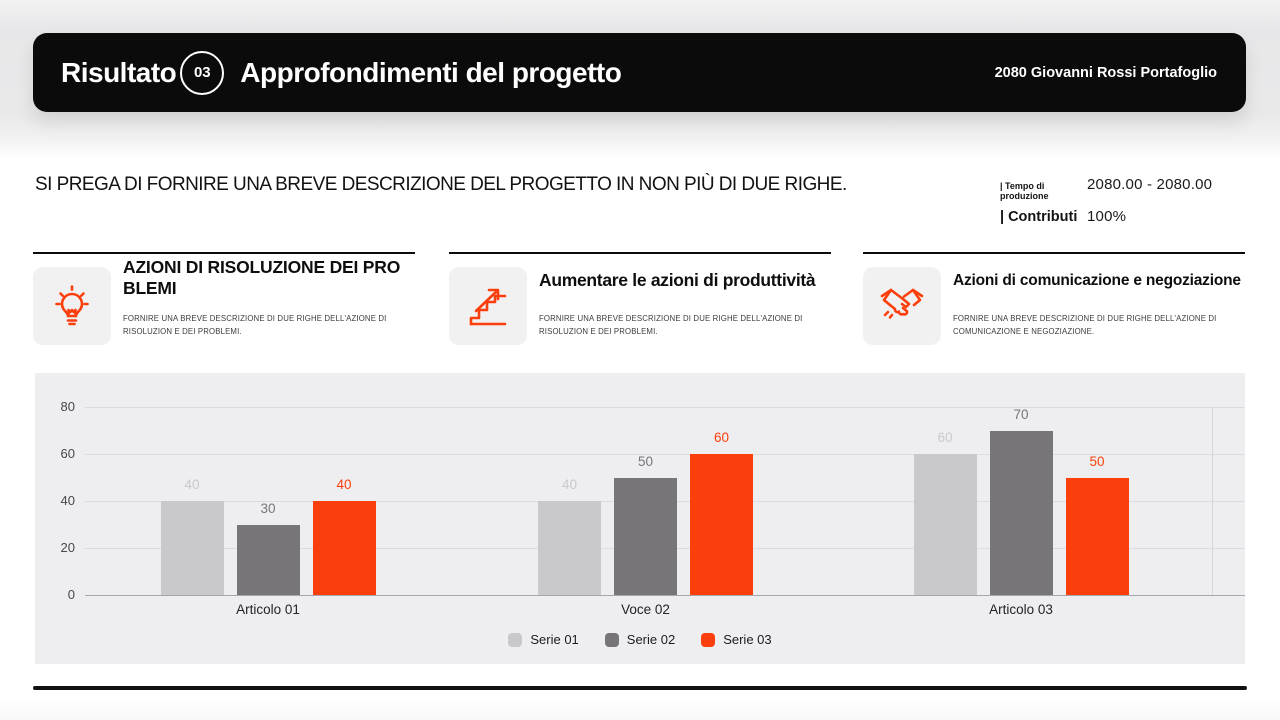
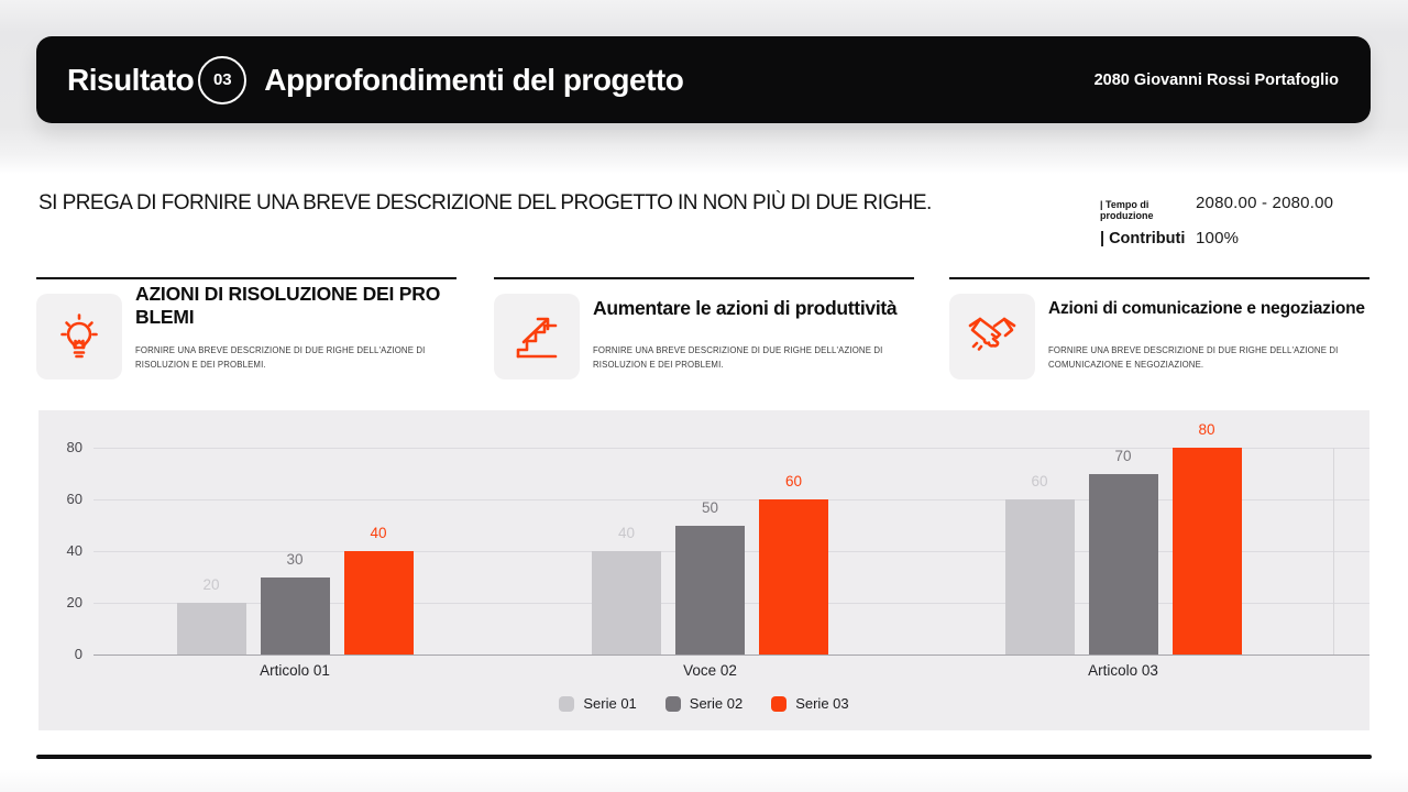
Serie 01/Articolo 01: 40 -> 20
Serie 03/Articolo 03: 50 -> 80
